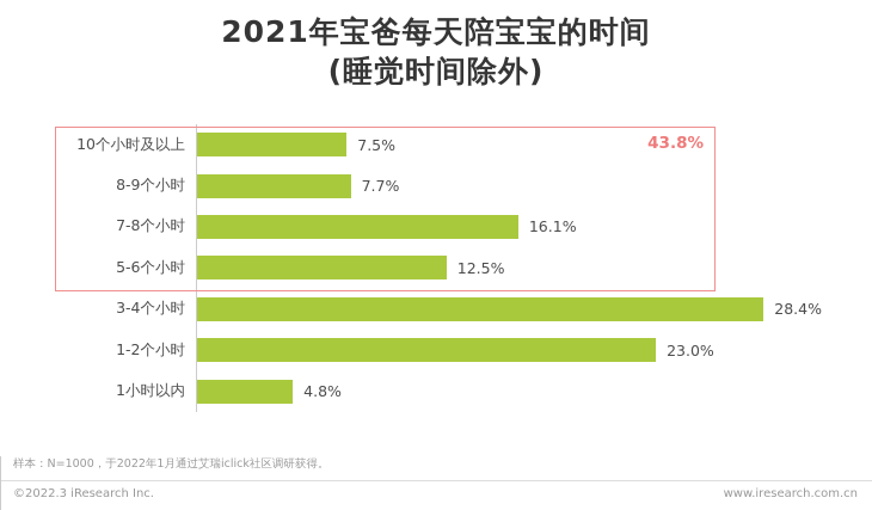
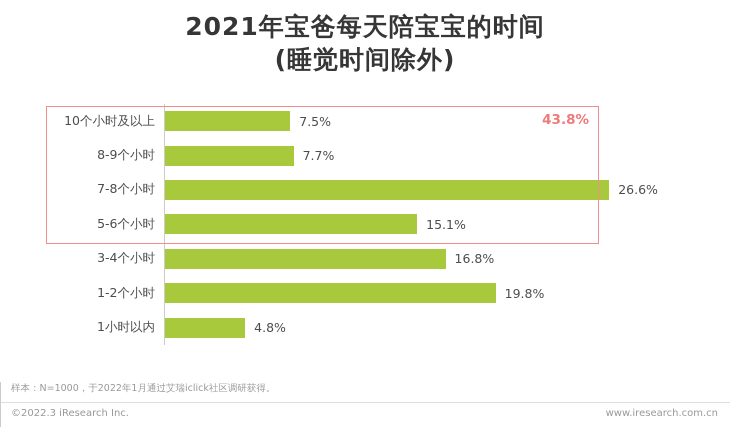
7-8个小时: 16.1% -> 26.6%
5-6个小时: 12.5% -> 15.1%
3-4个小时: 28.4% -> 16.8%
1-2个小时: 23.0% -> 19.8%
